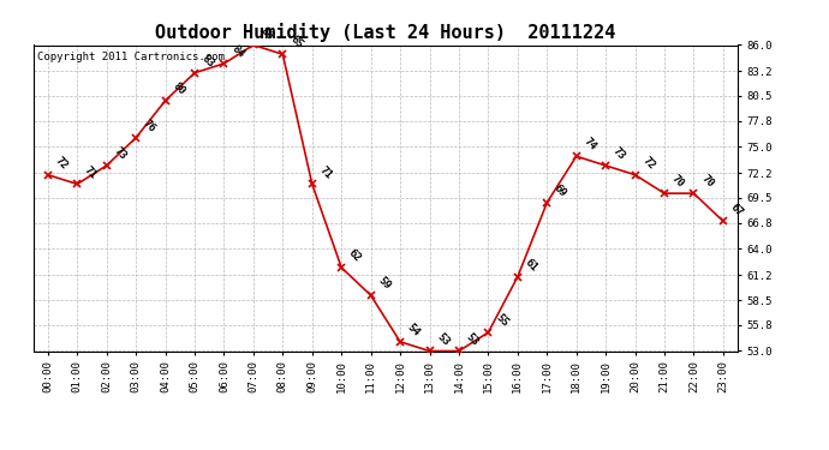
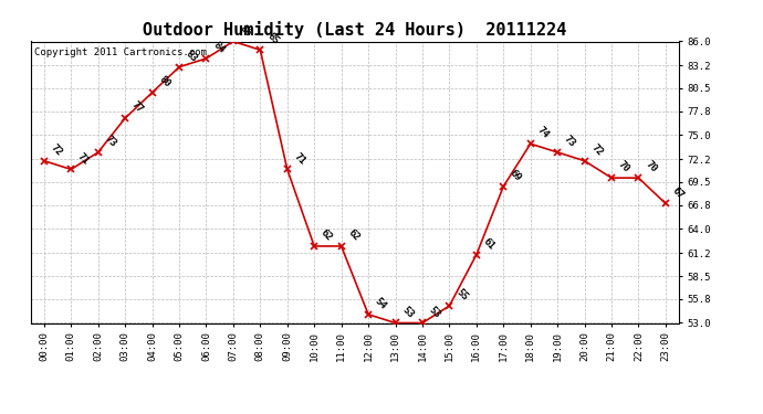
03:00: 76 -> 77
11:00: 59 -> 62
